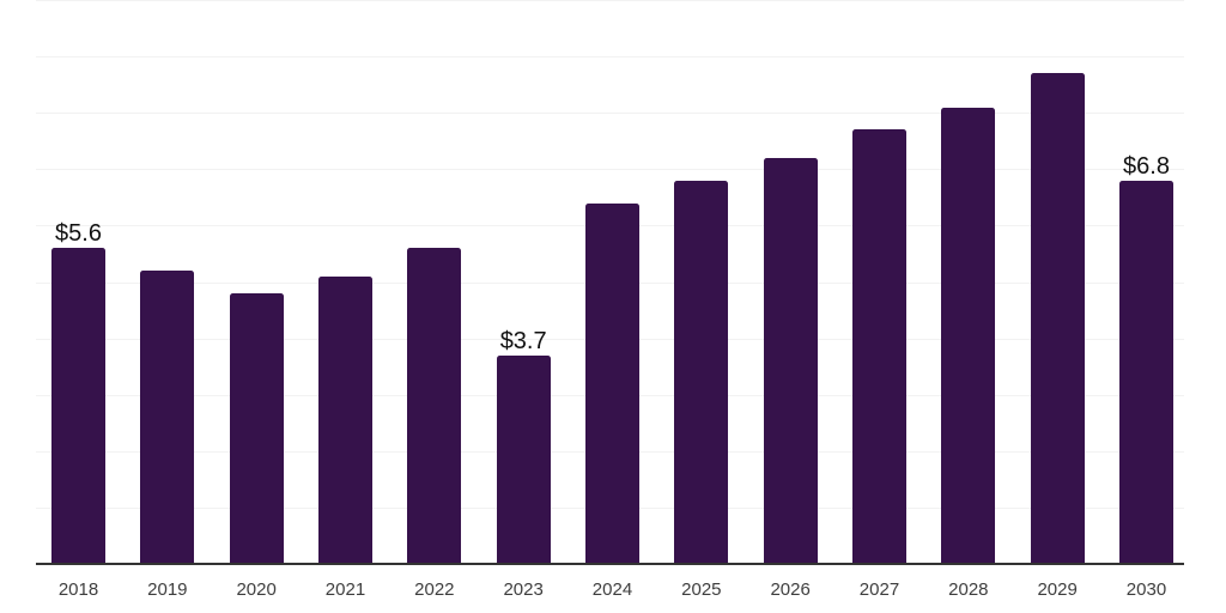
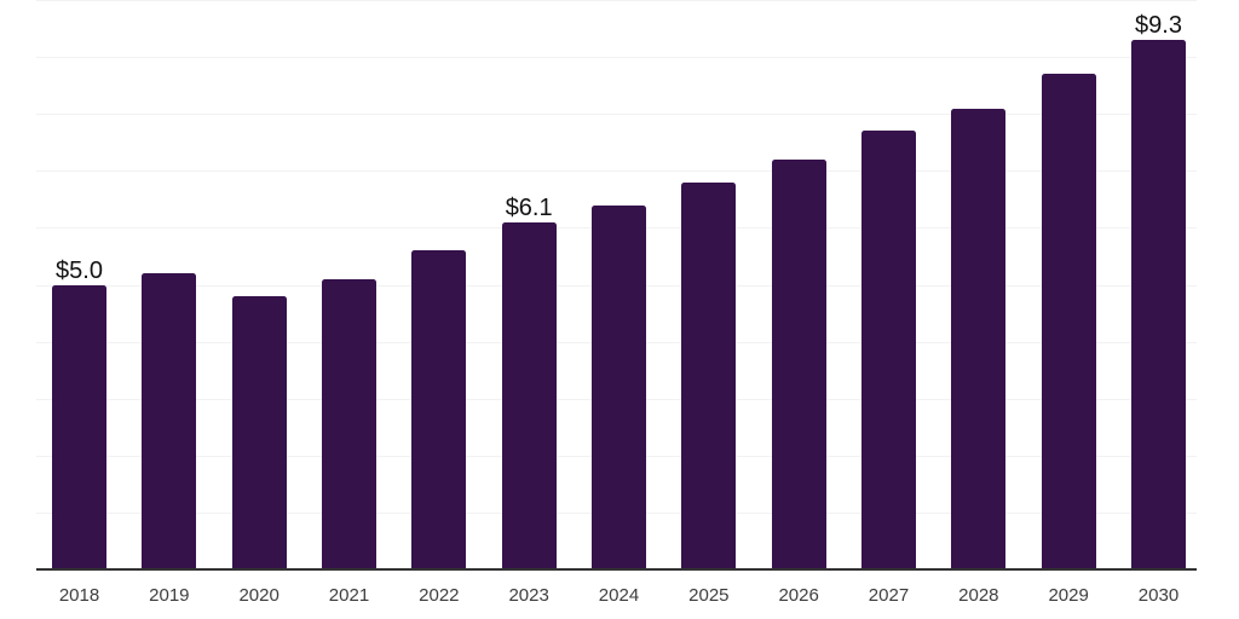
2018: $5.6 -> $5.0
2023: $3.7 -> $6.1
2030: $6.8 -> $9.3
